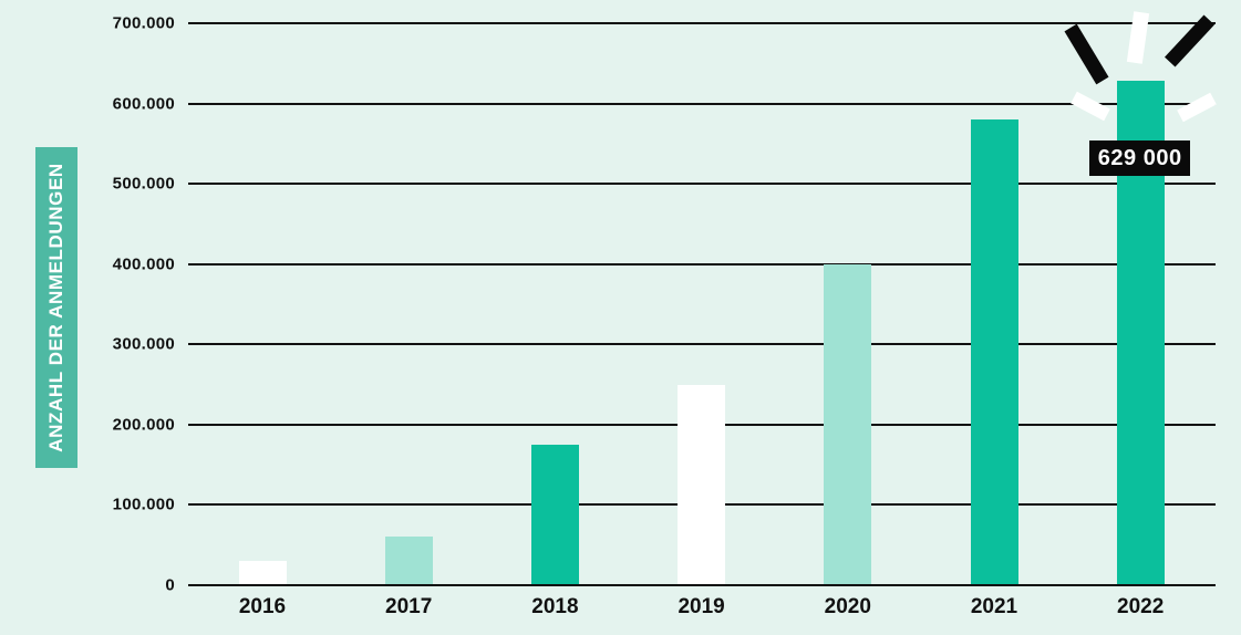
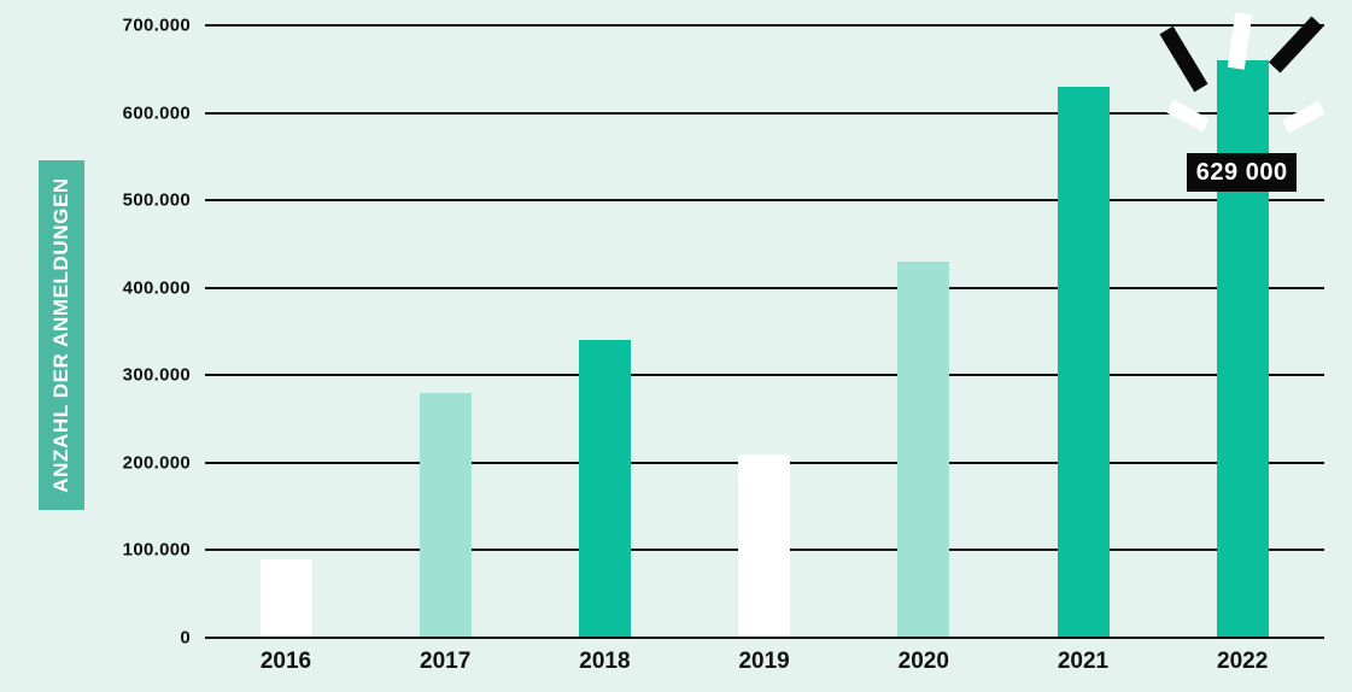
2016: 30000 -> 90000
2017: 60000 -> 280000
2018: 180000 -> 340000
2019: 250000 -> 210000
2020: 400000 -> 430000
2021: 580000 -> 630000
2022: 630000 -> 660000
